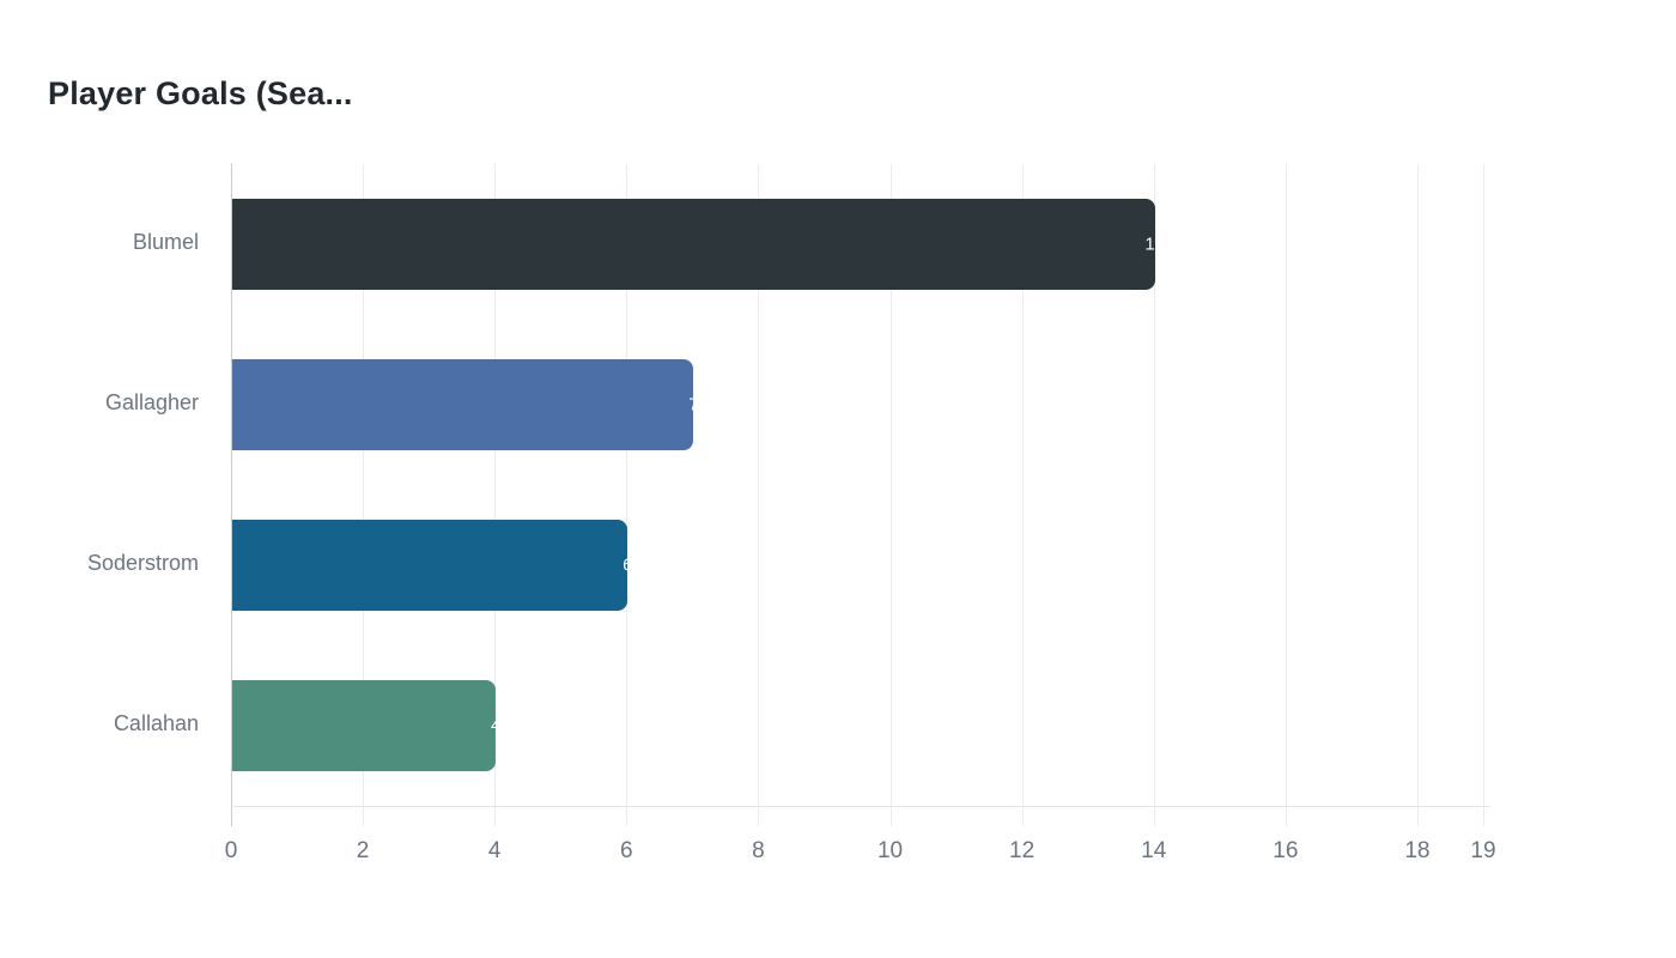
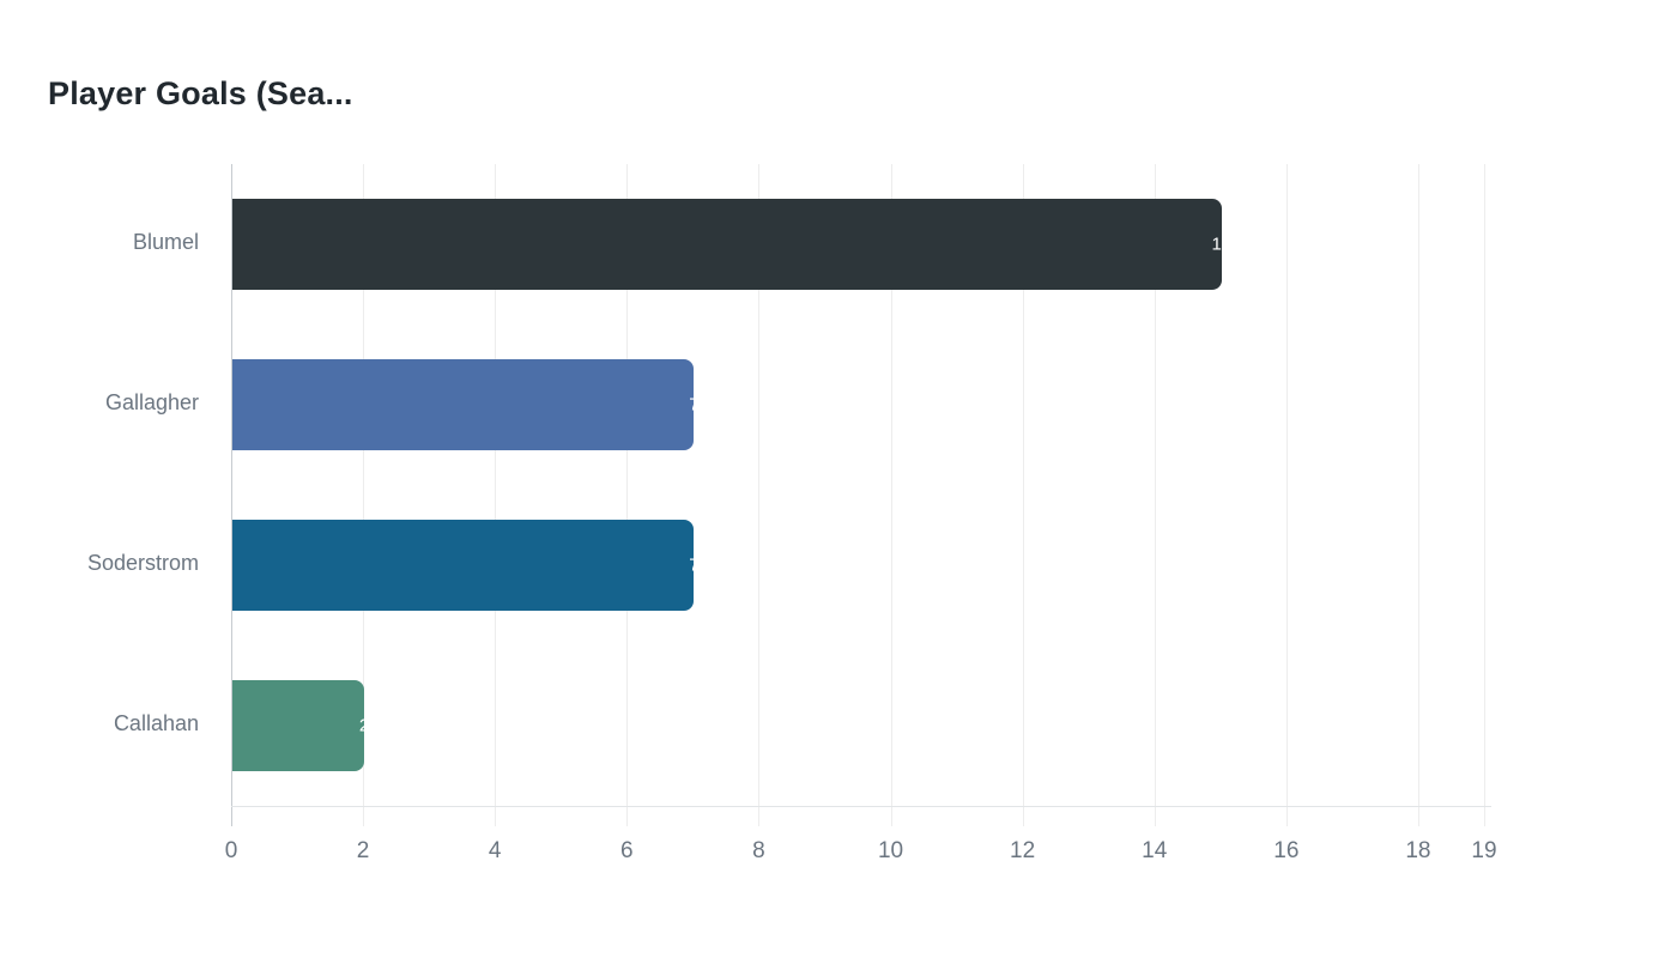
Blumel: 14 -> 15
Soderstrom: 6 -> 7
Callahan: 4 -> 2
